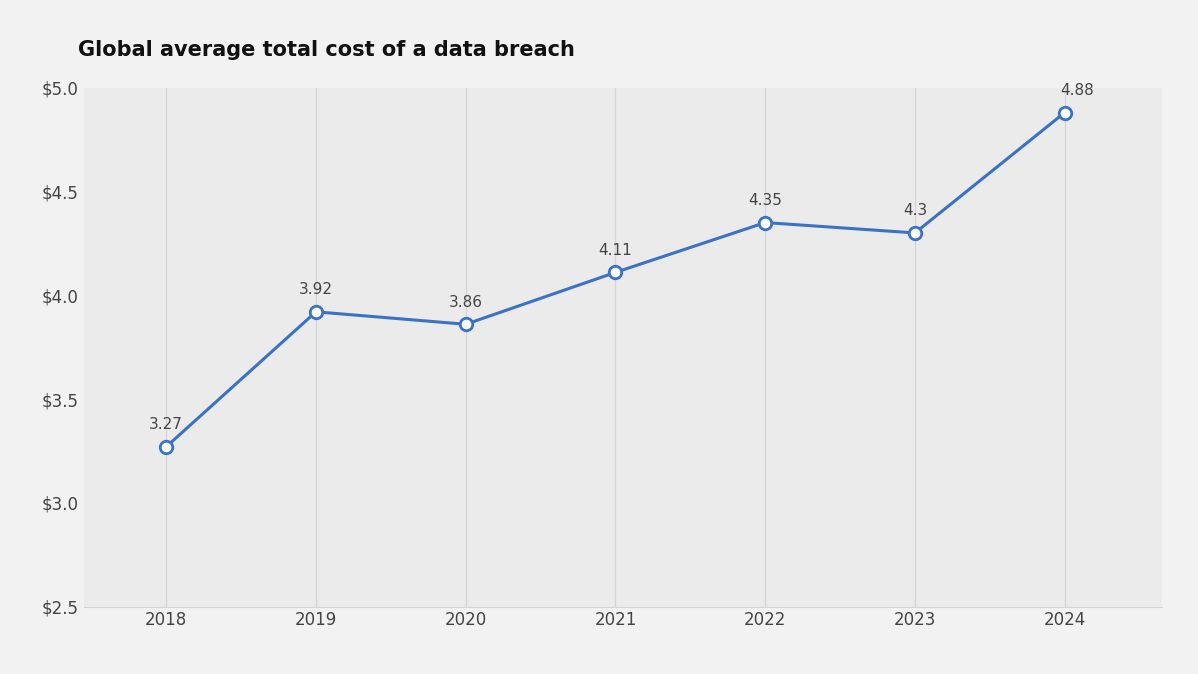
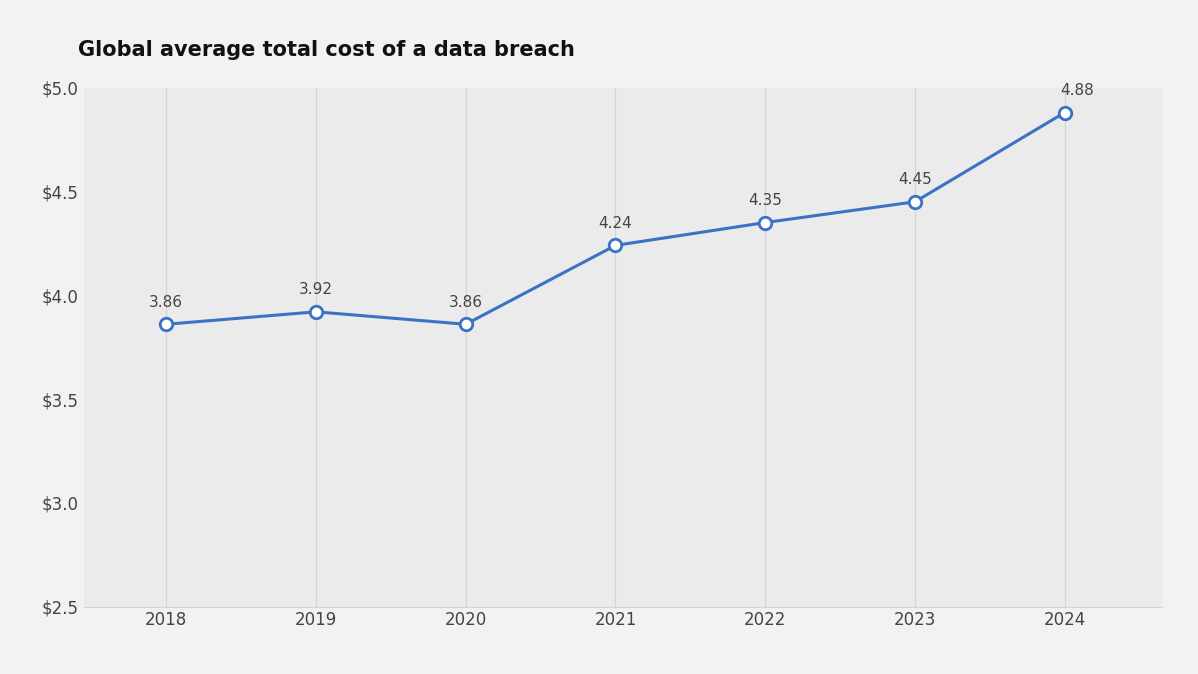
2018: 3.27 -> 3.86
2021: 4.11 -> 4.24
2023: 4.3 -> 4.45
